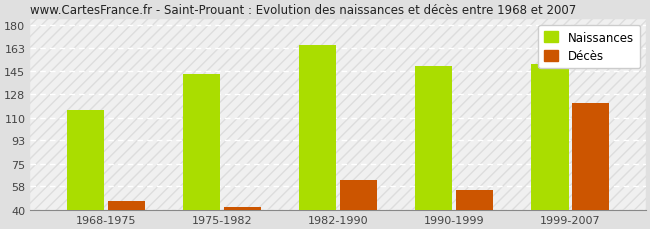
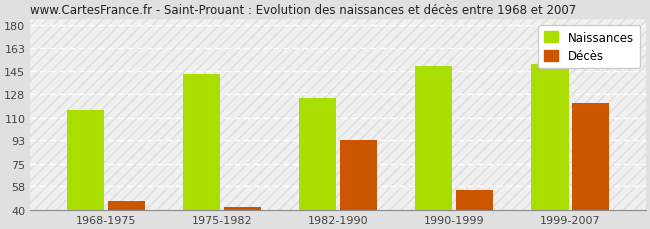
Naissances/1982-1990: 165 -> 125
Décès/1982-1990: 63 -> 93
